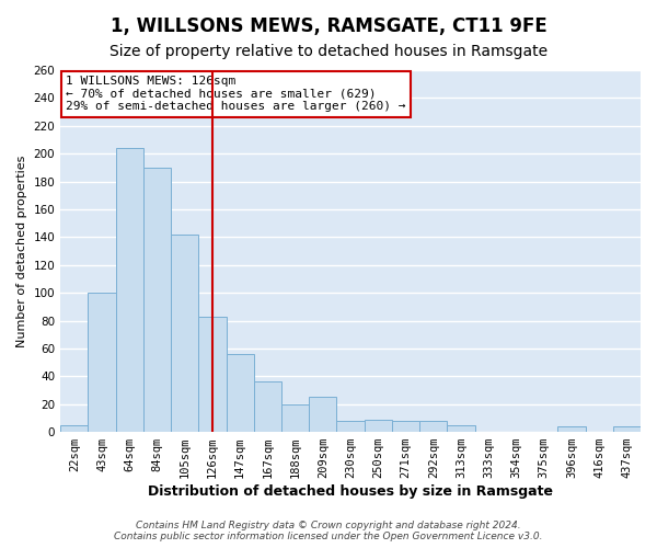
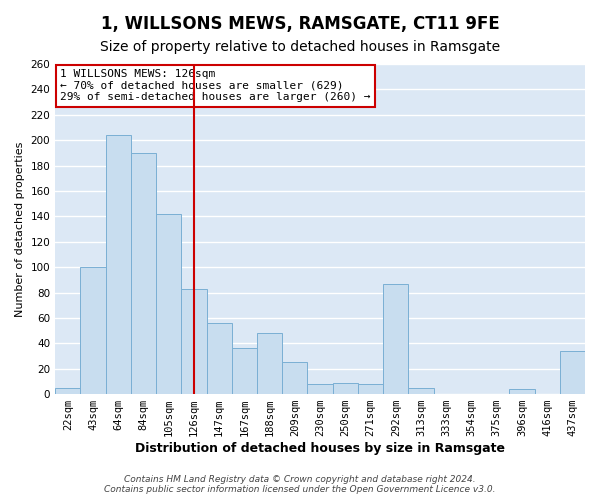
188sqm: 20 -> 48
292sqm: 8 -> 87
437sqm: 4 -> 34
